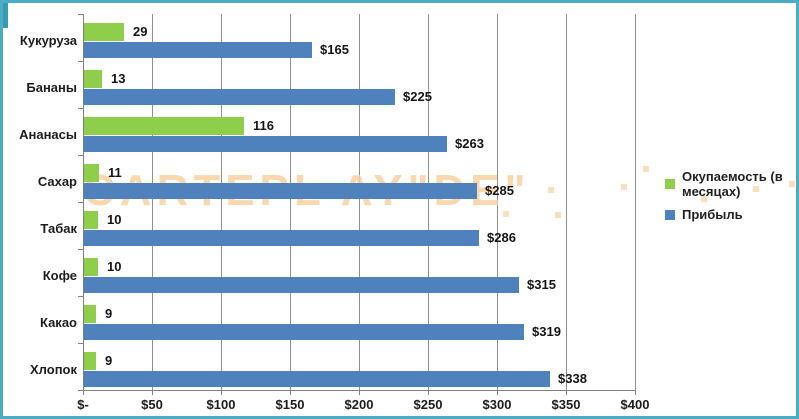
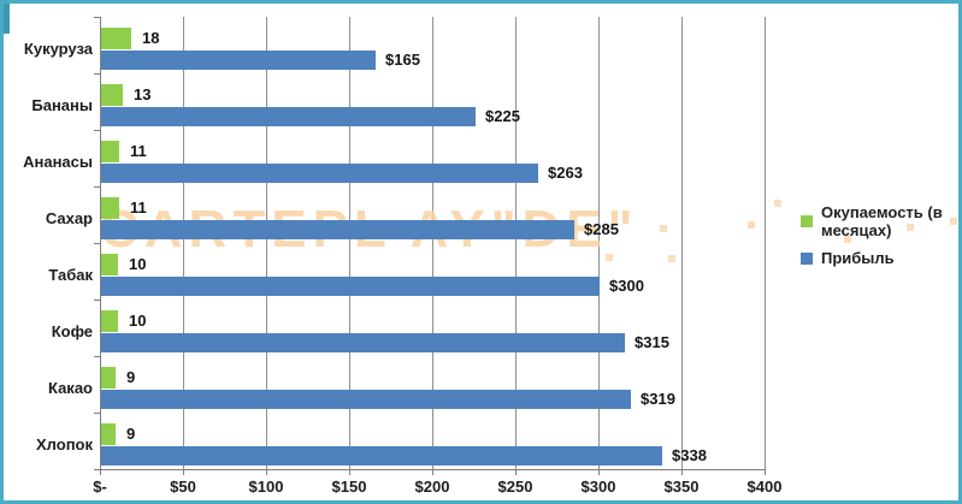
Окупаемость (в месяцах)/Кукуруза: 29 -> 18
Окупаемость (в месяцах)/Ананасы: 116 -> 11
Прибыль/Табак: $286 -> $300
